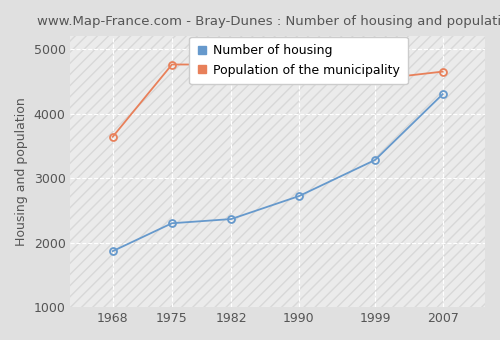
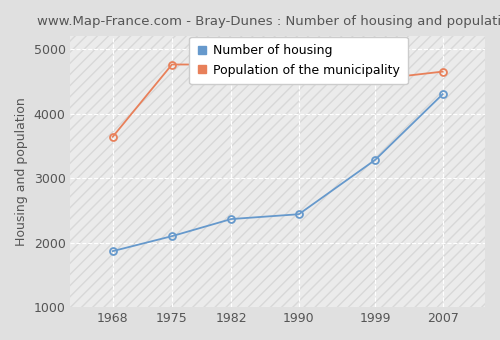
Number of housing/1975: 2300 -> 2100
Number of housing/1990: 2720 -> 2440
